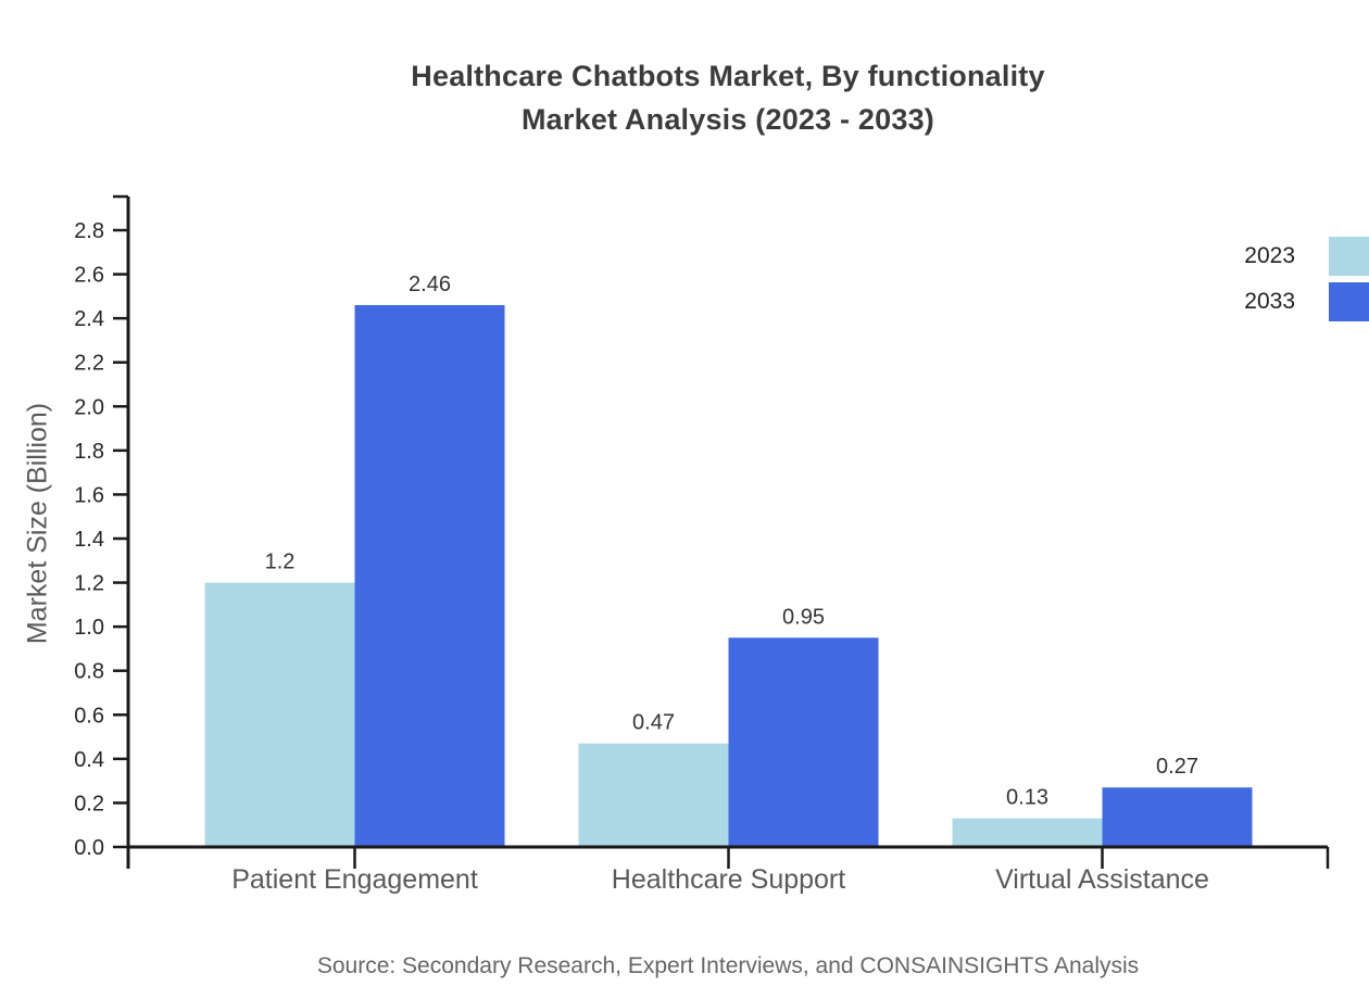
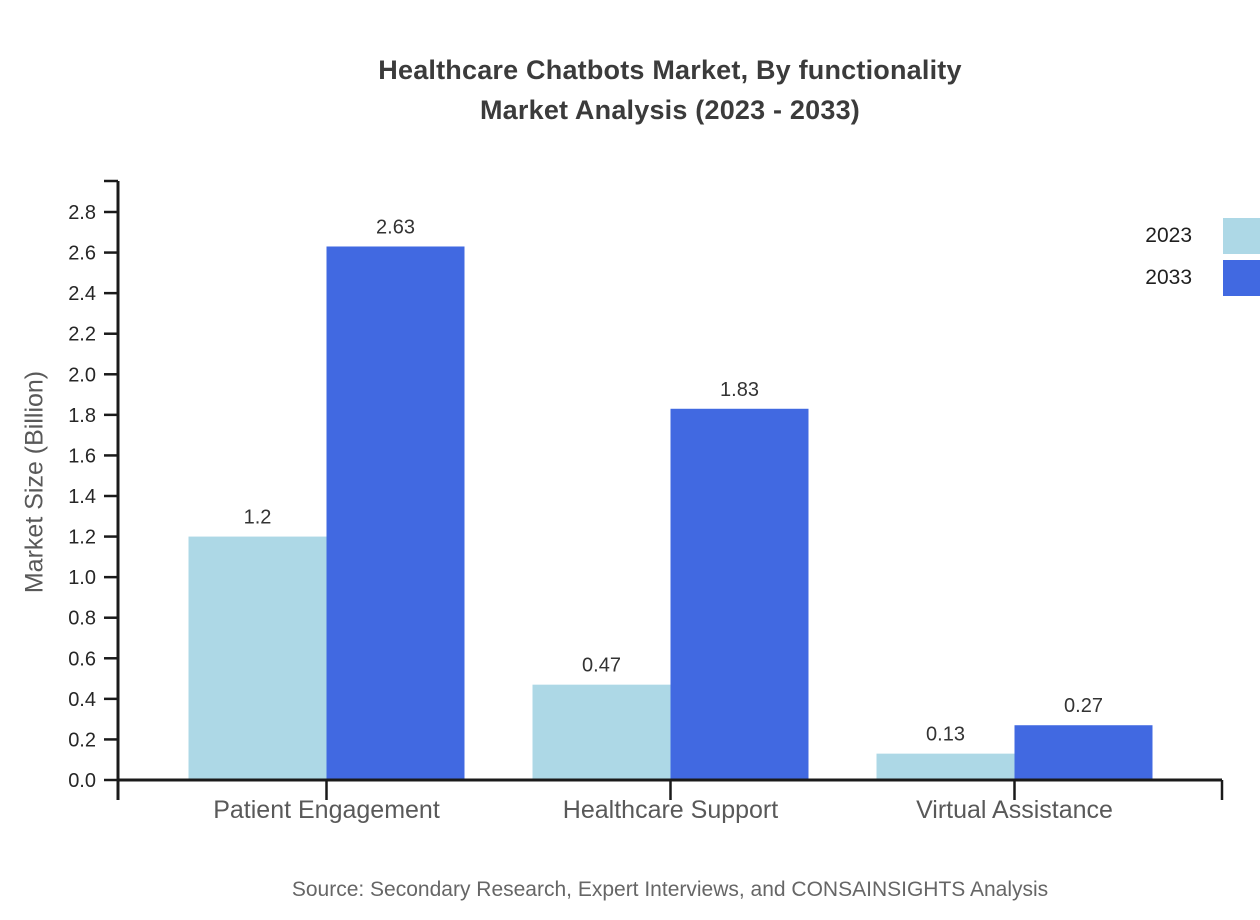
2033/Patient Engagement: 2.46 -> 2.63
2033/Healthcare Support: 0.95 -> 1.83
